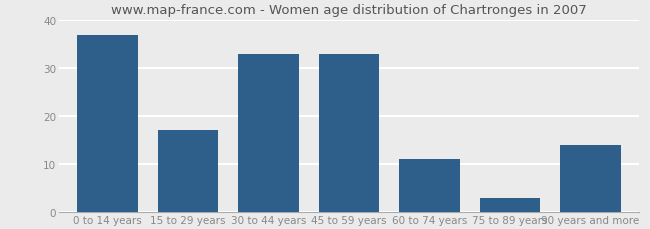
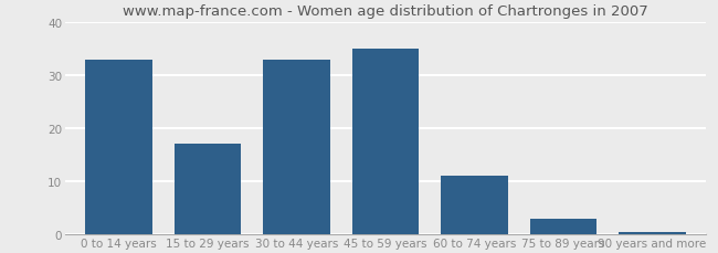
0 to 14 years: 37.0 -> 33.0
45 to 59 years: 33.0 -> 35.0
90 years and more: 14.0 -> 0.5
